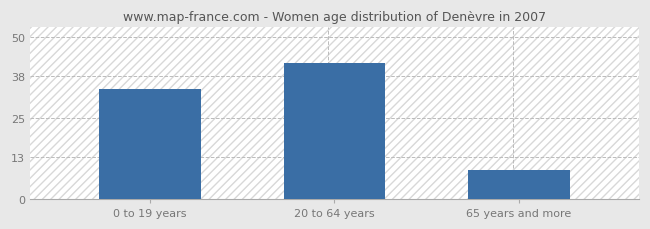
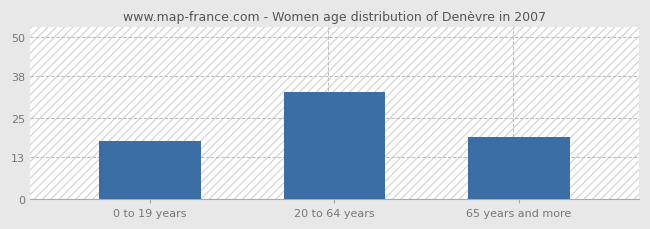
0 to 19 years: 34 -> 18
20 to 64 years: 42 -> 33
65 years and more: 9 -> 19
